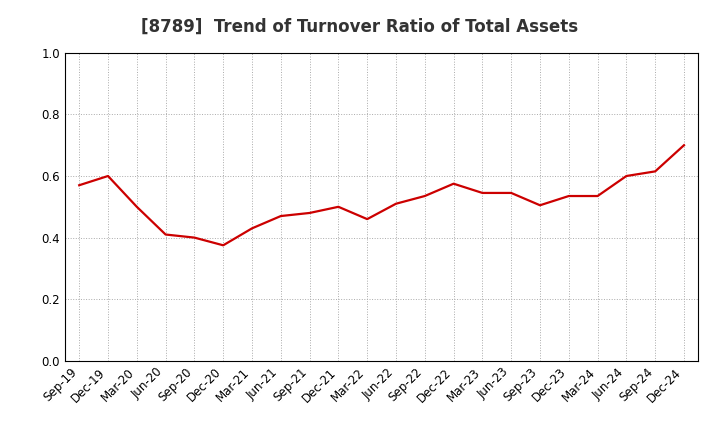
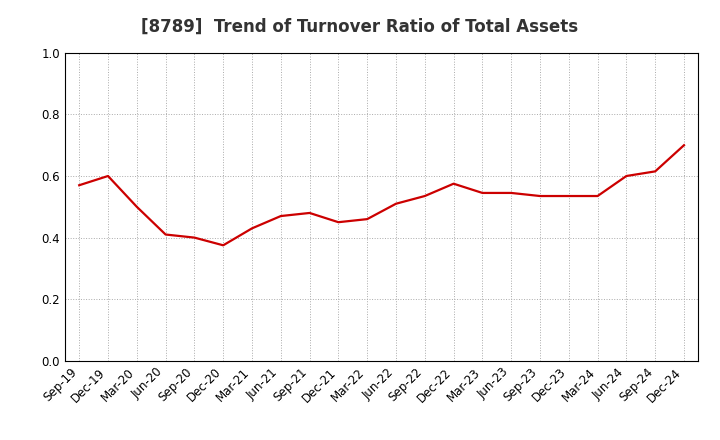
Dec-21: 0.500 -> 0.450
Sep-23: 0.505 -> 0.535
